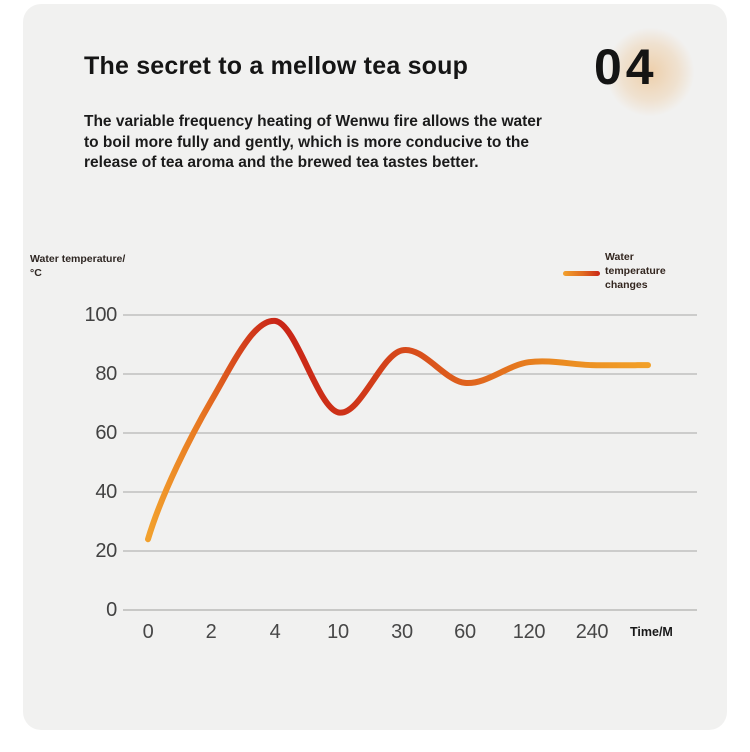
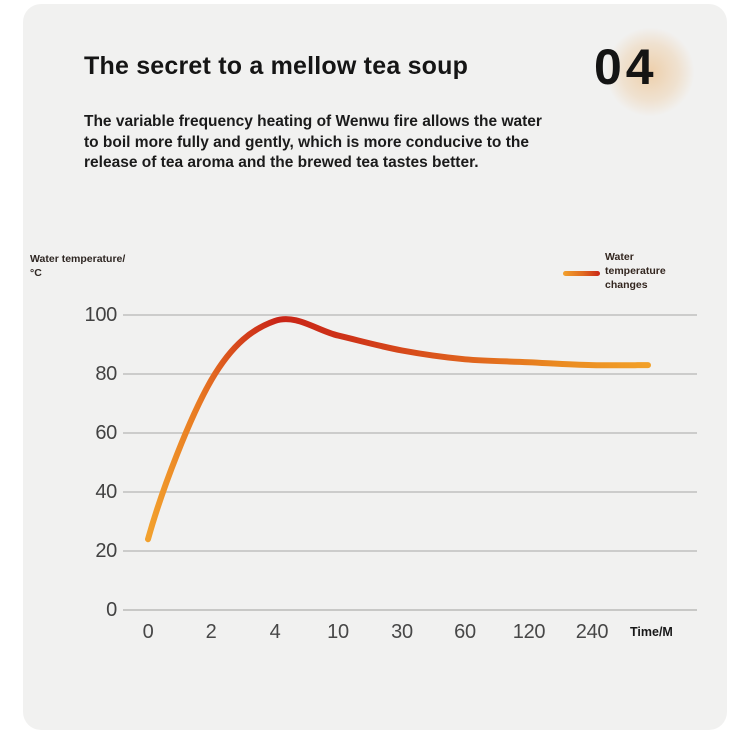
2: 71 -> 78
10: 67 -> 93
60: 77 -> 85
